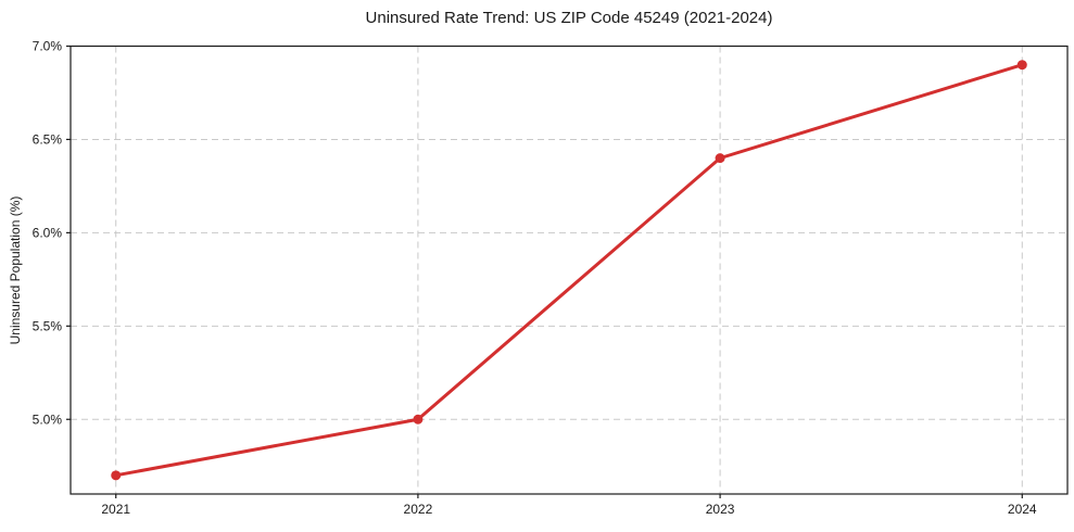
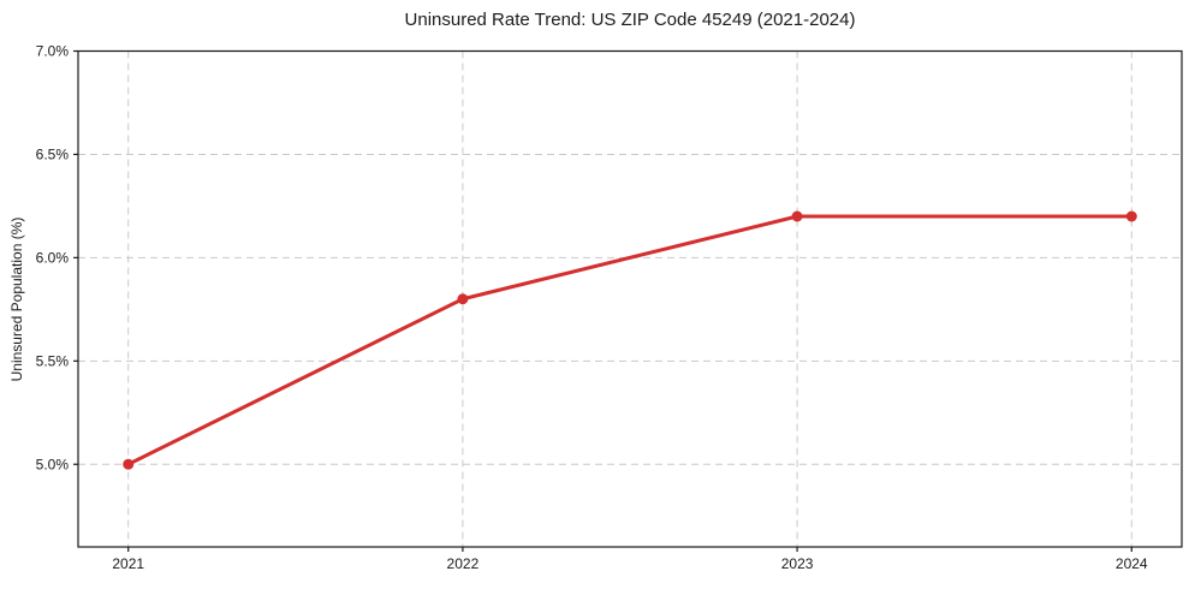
2021: 4.7% -> 5.0%
2022: 5.0% -> 5.8%
2023: 6.4% -> 6.2%
2024: 6.9% -> 6.2%
